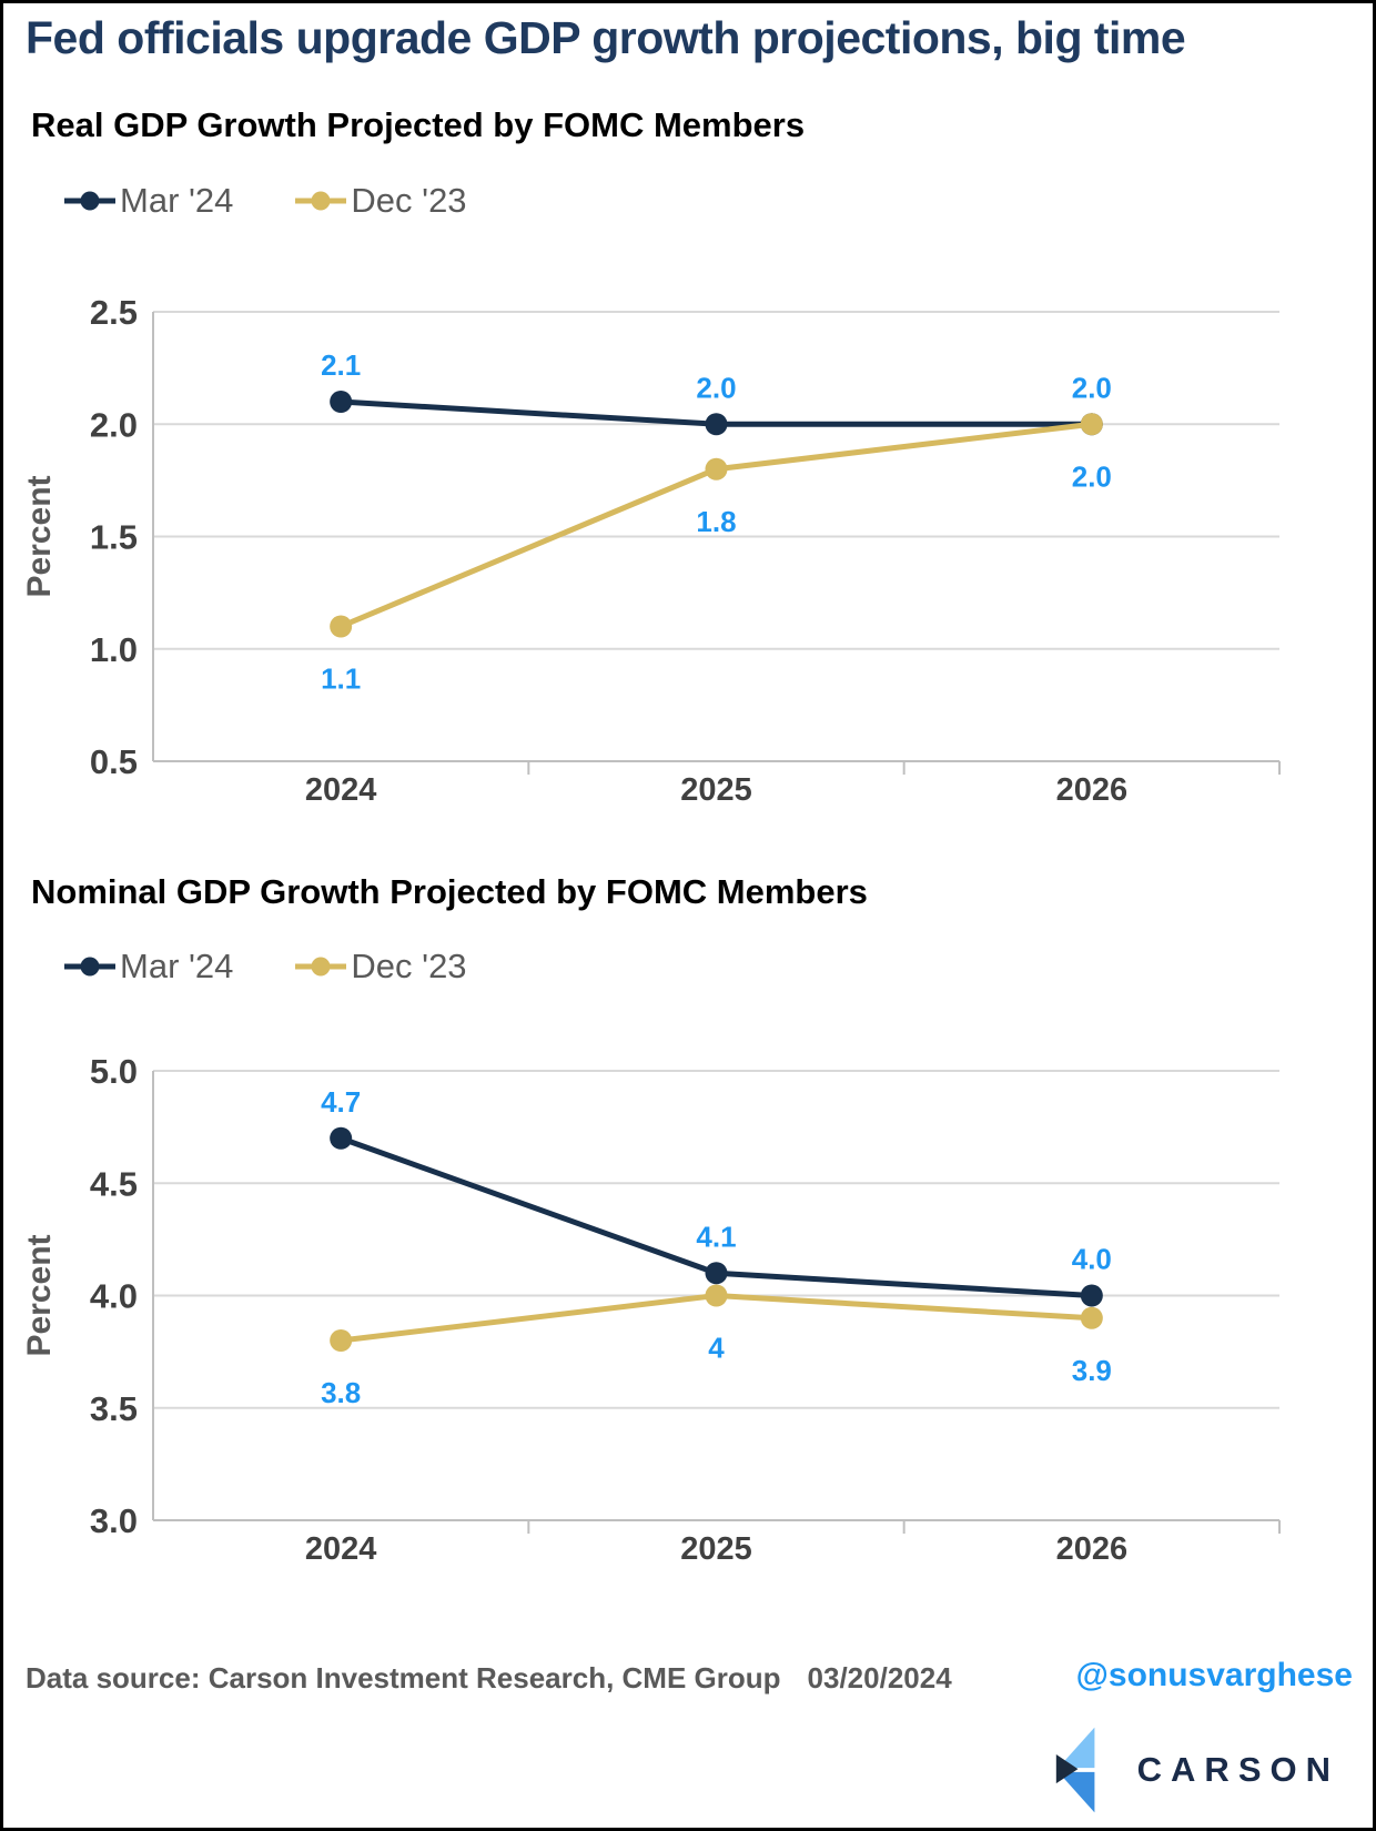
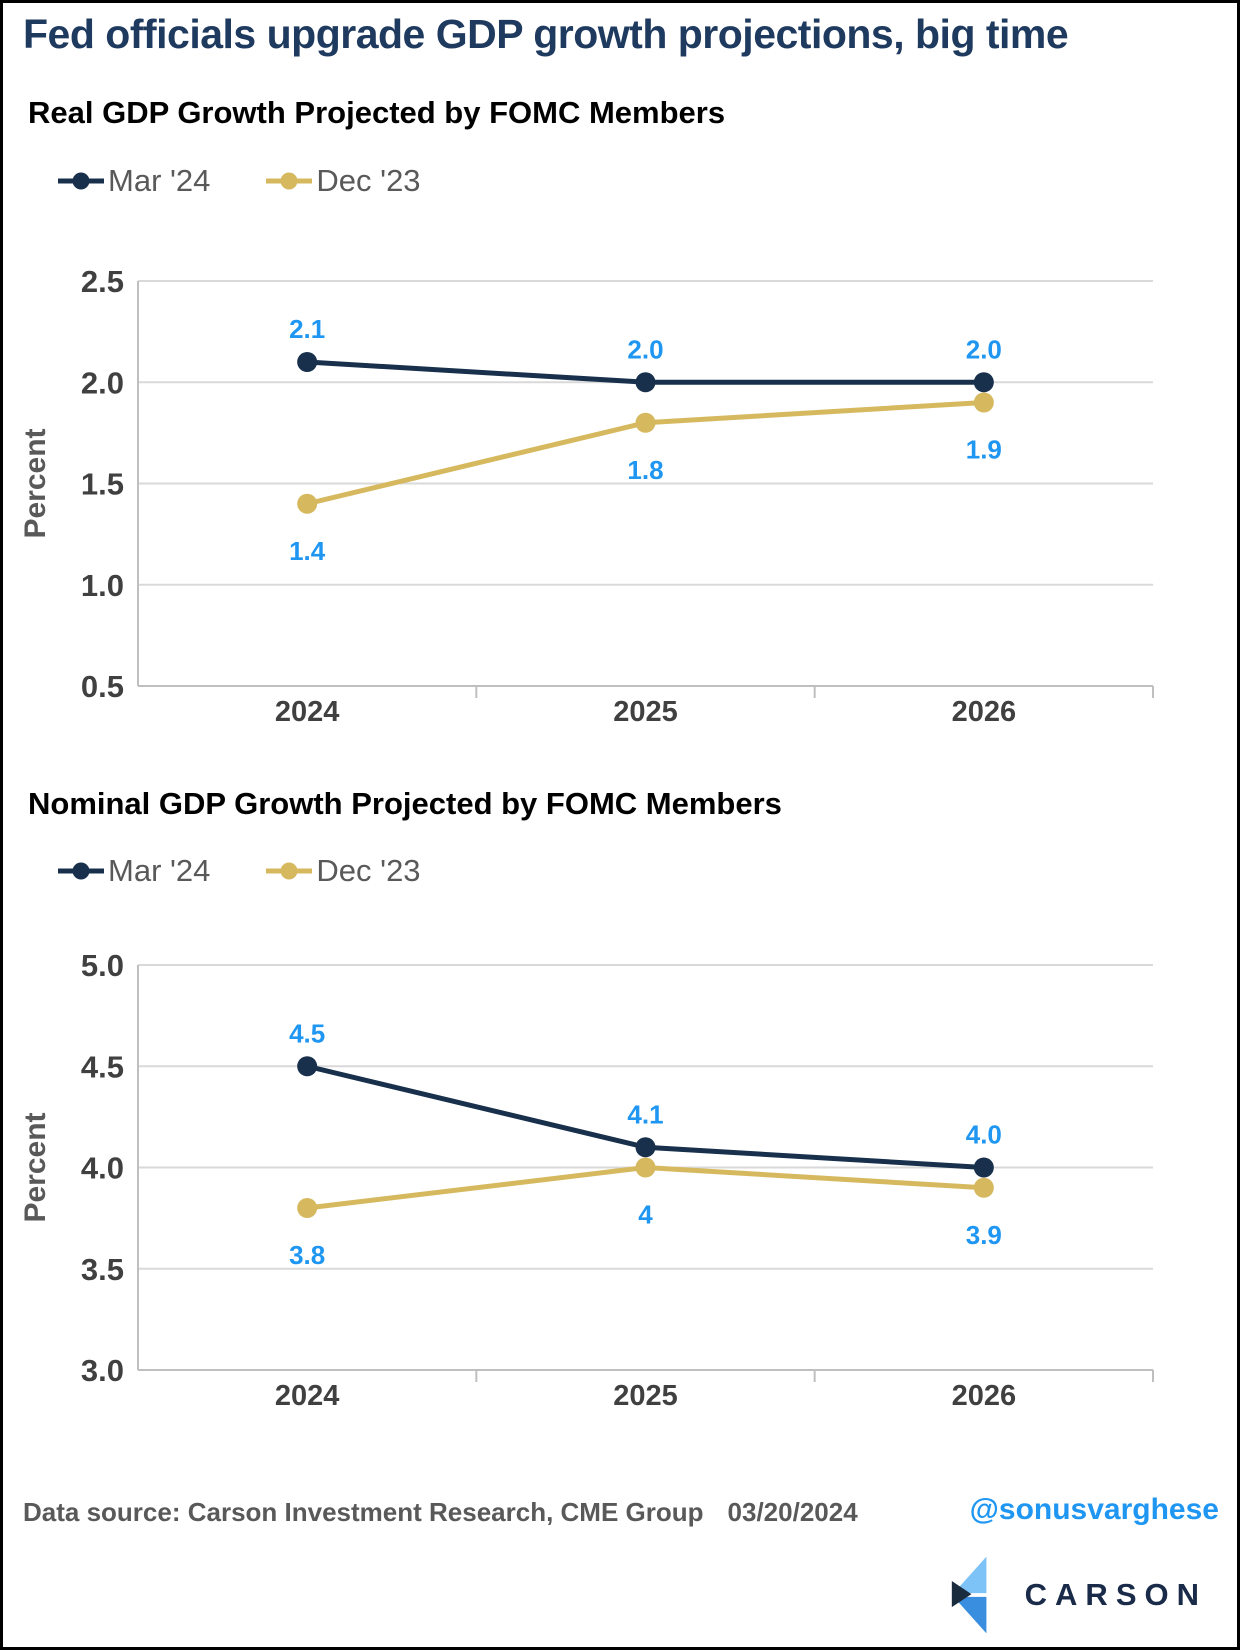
Real GDP Growth Projected by FOMC Members/Dec '23/2024: 1.1 -> 1.4
Real GDP Growth Projected by FOMC Members/Dec '23/2026: 2.0 -> 1.9
Nominal GDP Growth Projected by FOMC Members/Mar '24/2024: 4.7 -> 4.5
